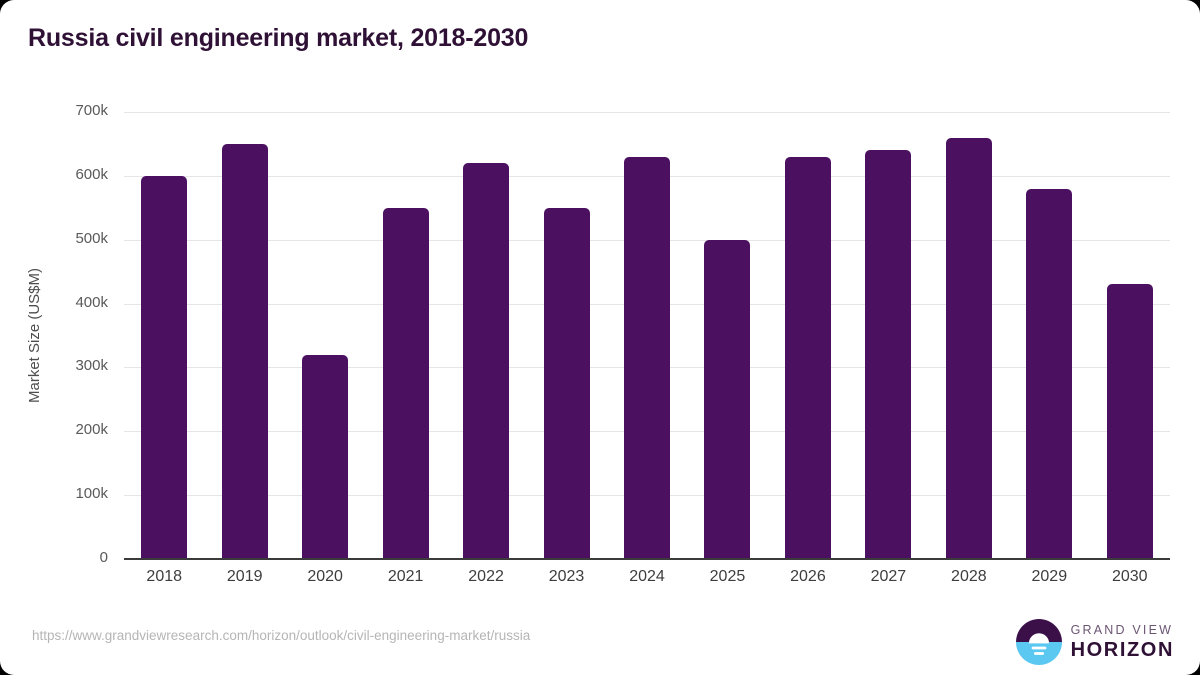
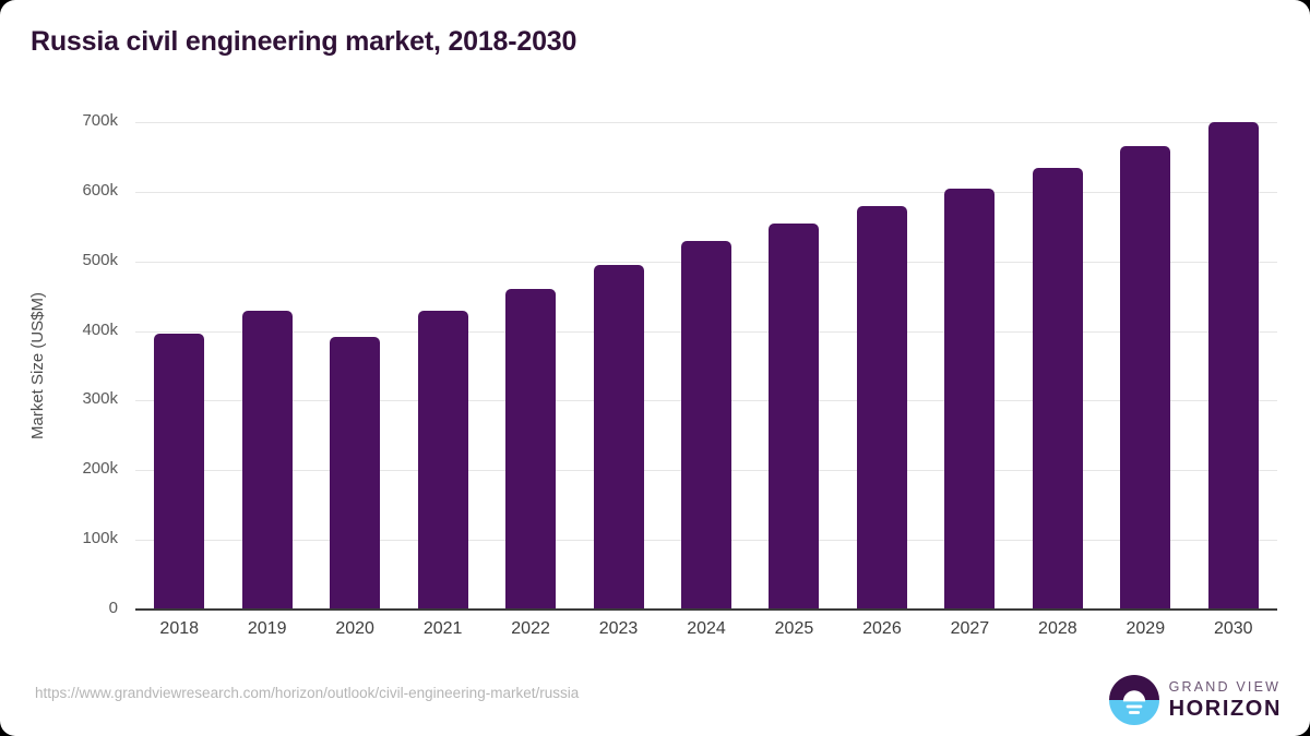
2018: 600k -> 400k
2019: 650k -> 430k
2020: 320k -> 390k
2021: 550k -> 430k
2022: 620k -> 460k
2023: 550k -> 500k
2024: 630k -> 530k
2025: 500k -> 560k
2026: 630k -> 580k
2027: 640k -> 600k
2028: 660k -> 630k
2029: 580k -> 660k
2030: 430k -> 700k
